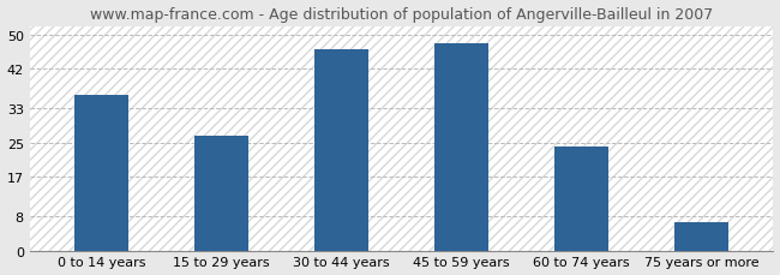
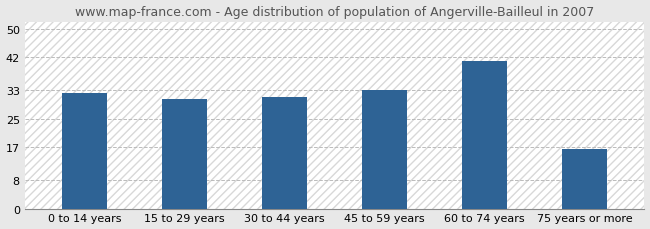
0 to 14 years: 36.0 -> 32.0
15 to 29 years: 26.5 -> 30.5
30 to 44 years: 46.5 -> 31.0
45 to 59 years: 48.0 -> 33.0
60 to 74 years: 24.0 -> 41.0
75 years or more: 6.5 -> 16.5
